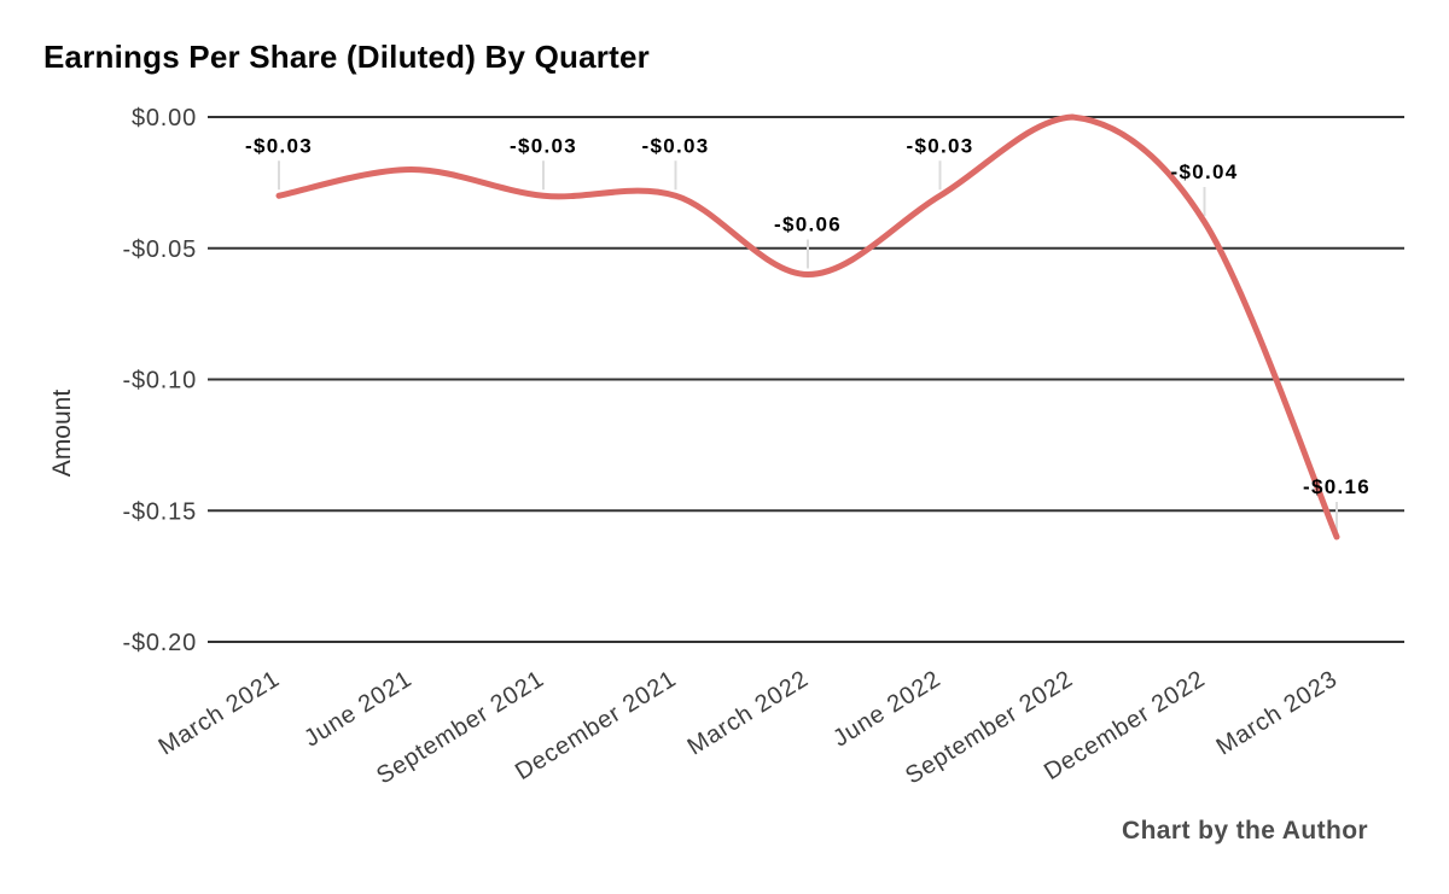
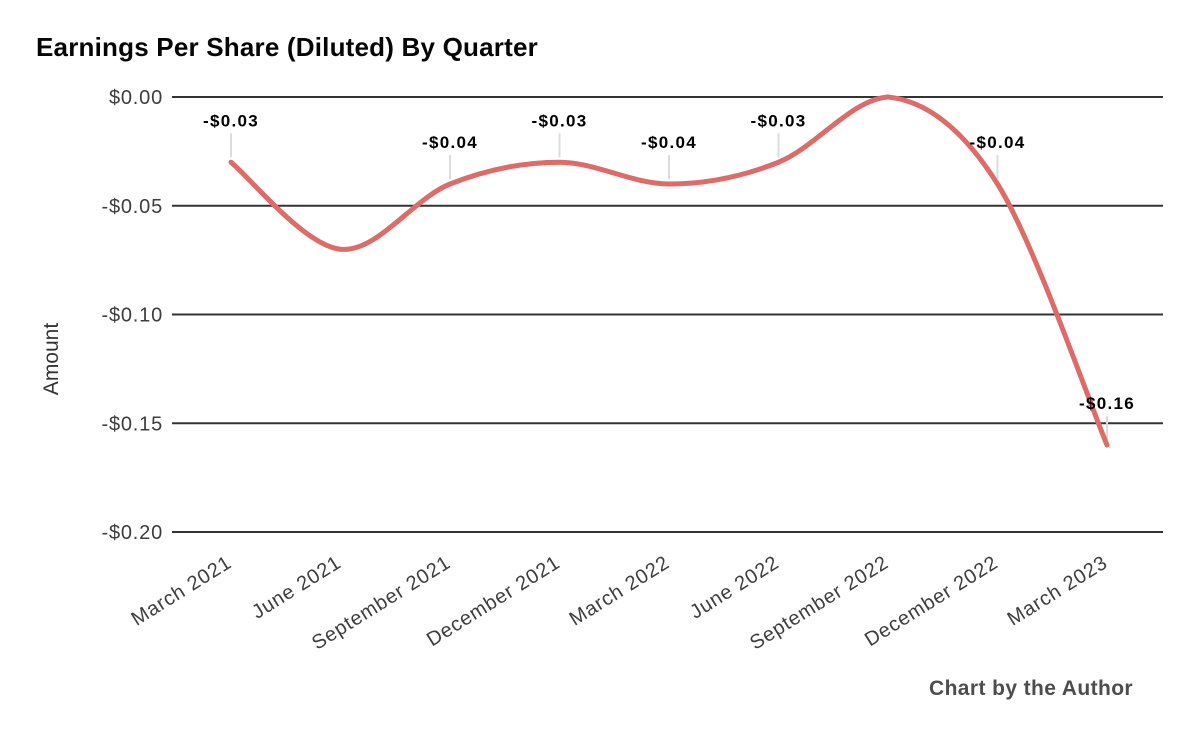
June 2021: -$0.02 -> -$0.07
September 2021: -$0.03 -> -$0.04
March 2022: -$0.06 -> -$0.04
